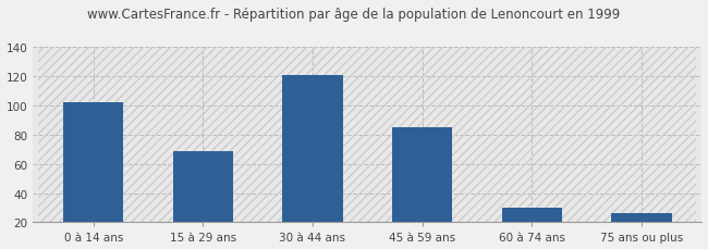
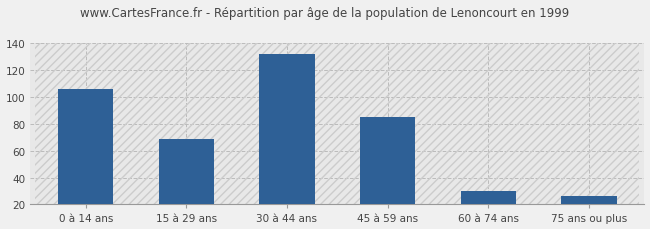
0 à 14 ans: 102 -> 106
30 à 44 ans: 121 -> 132
